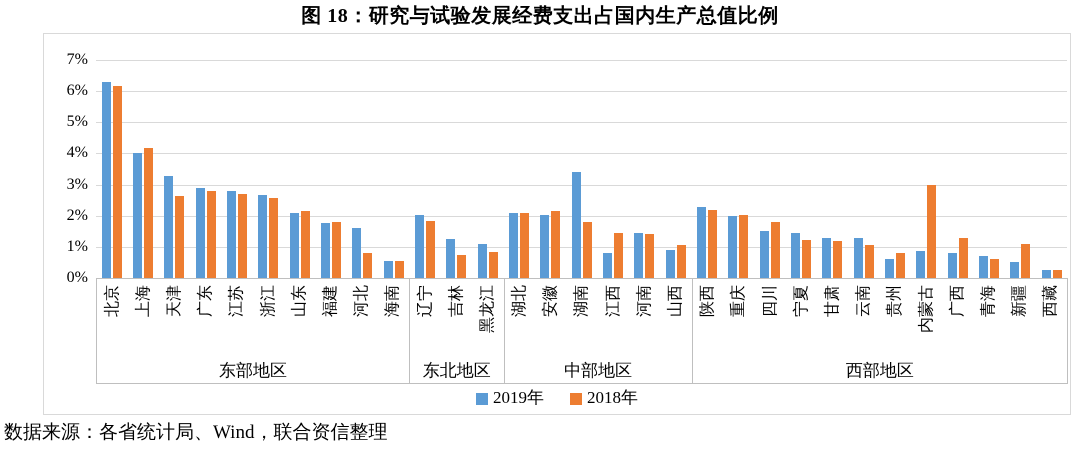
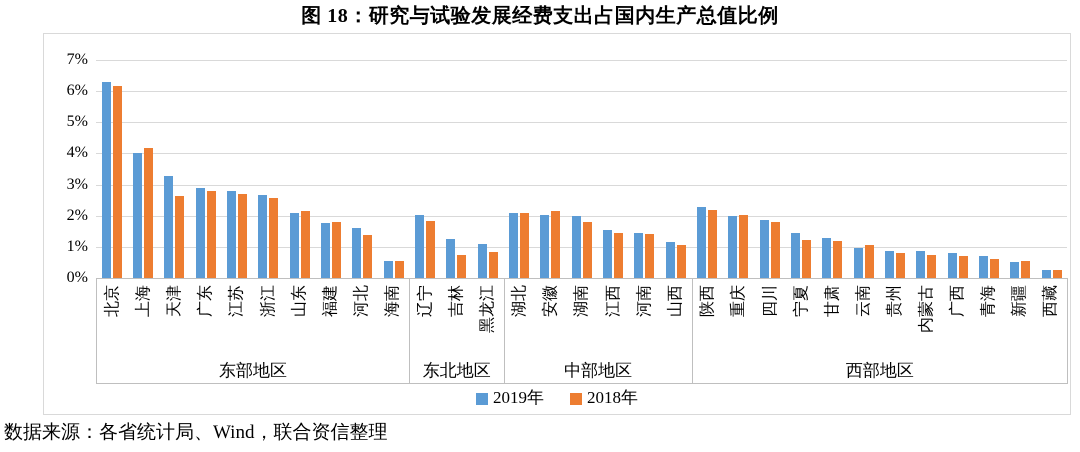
2018年/河北: 0.8% -> 1.4%
2019年/湖南: 3.4% -> 2.0%
2019年/江西: 0.8% -> 1.6%
2019年/山西: 0.9% -> 1.2%
2019年/四川: 1.5% -> 1.9%
2019年/云南: 1.3% -> 0.9%
2019年/贵州: 0.6% -> 0.9%
2018年/内蒙古: 3.0% -> 0.8%
2018年/广西: 1.3% -> 0.7%
2018年/新疆: 1.1% -> 0.6%
